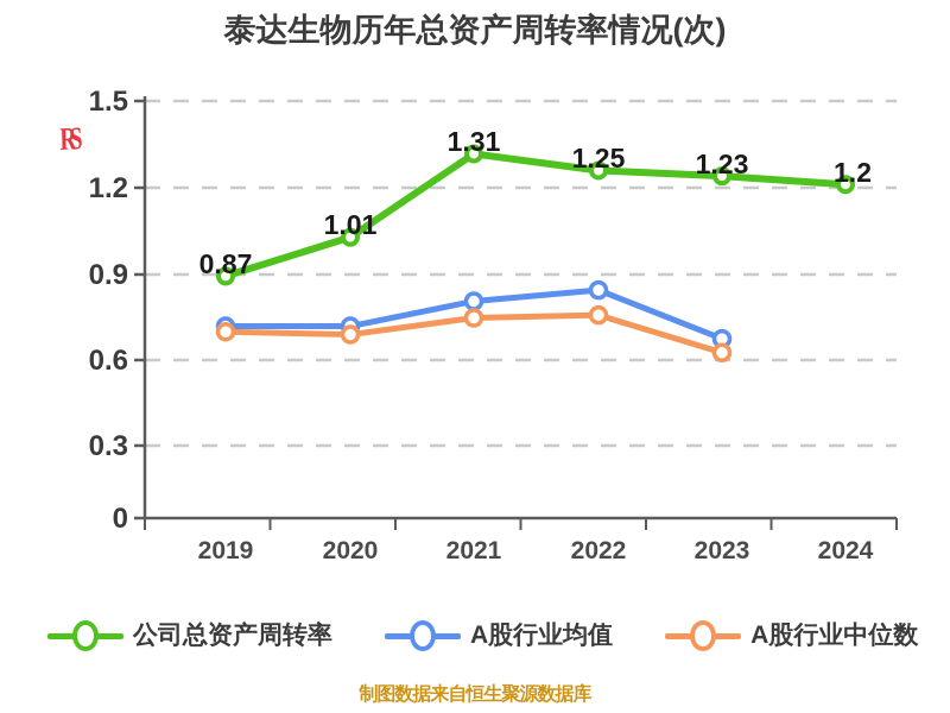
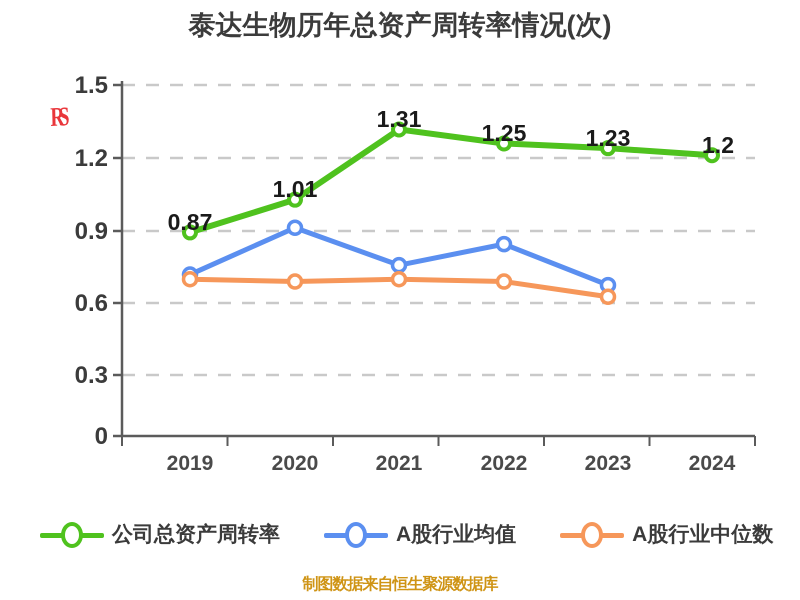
A股行业均值/2020: 0.69 -> 0.89
A股行业均值/2021: 0.78 -> 0.73
A股行业中位数/2021: 0.72 -> 0.67
A股行业中位数/2022: 0.73 -> 0.66
